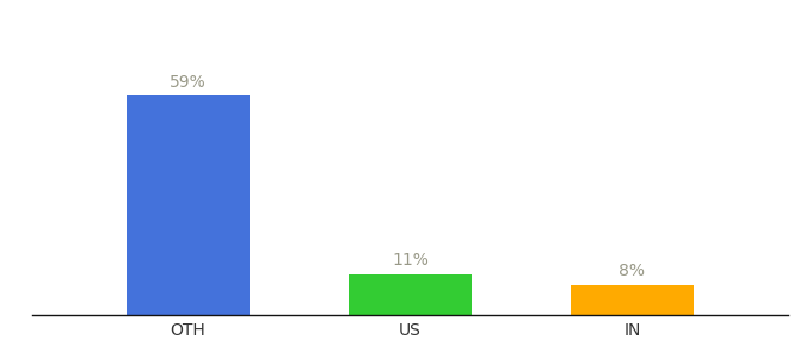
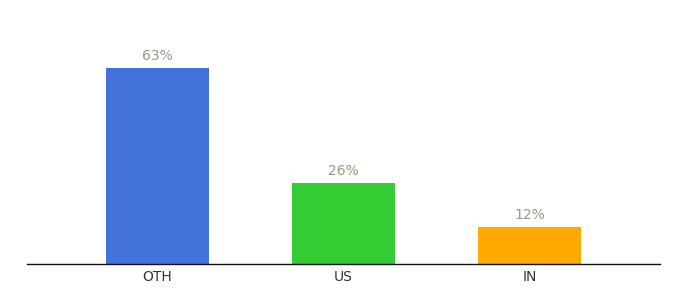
OTH: 59% -> 63%
US: 11% -> 26%
IN: 8% -> 12%
